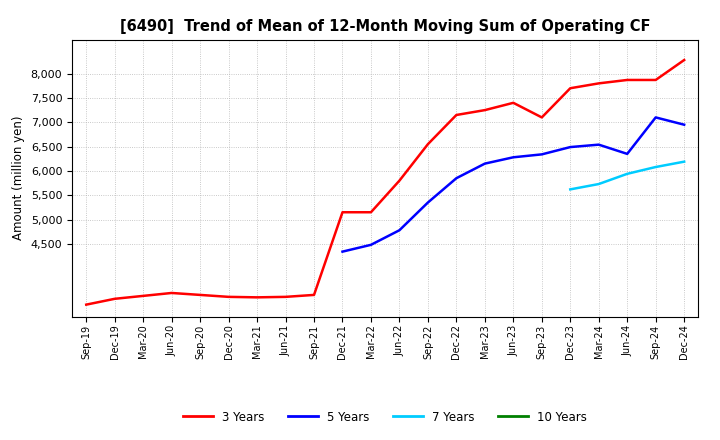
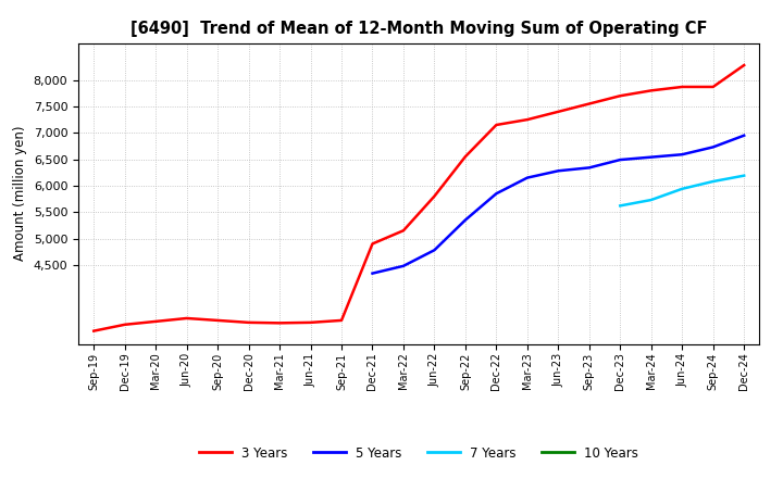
3 Years/Dec-21: 5,150 -> 4,900
3 Years/Sep-23: 7,100 -> 7,550
5 Years/Jun-24: 6,350 -> 6,590
5 Years/Sep-24: 7,100 -> 6,730
